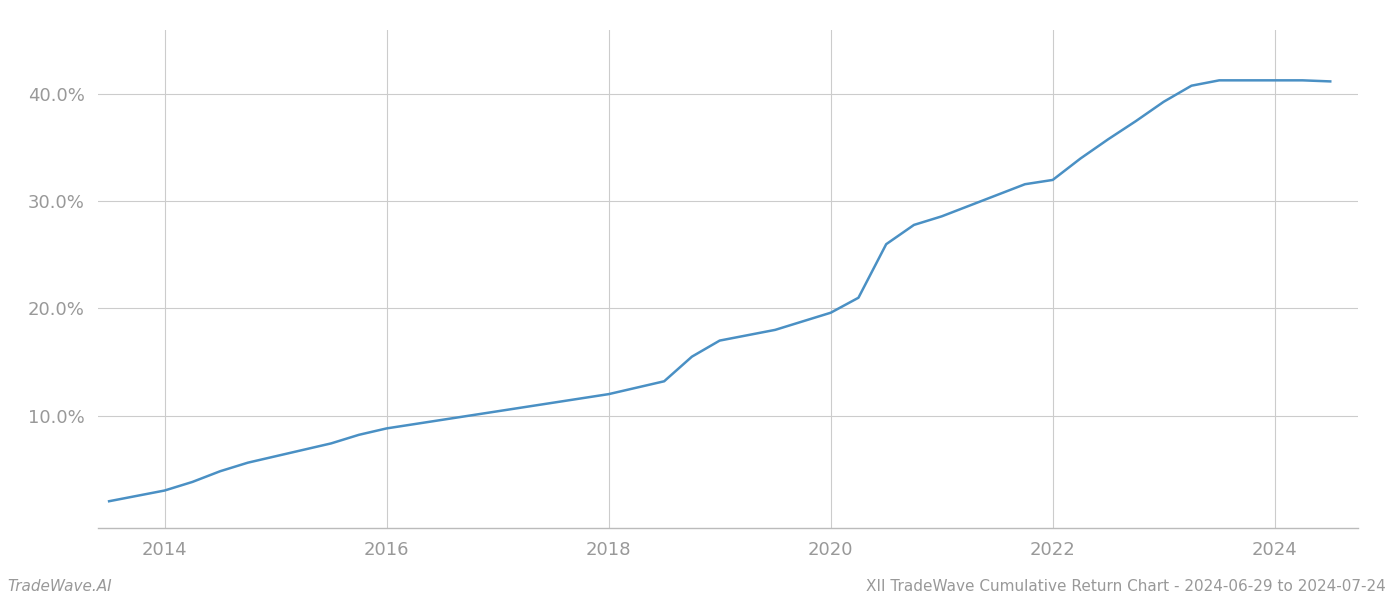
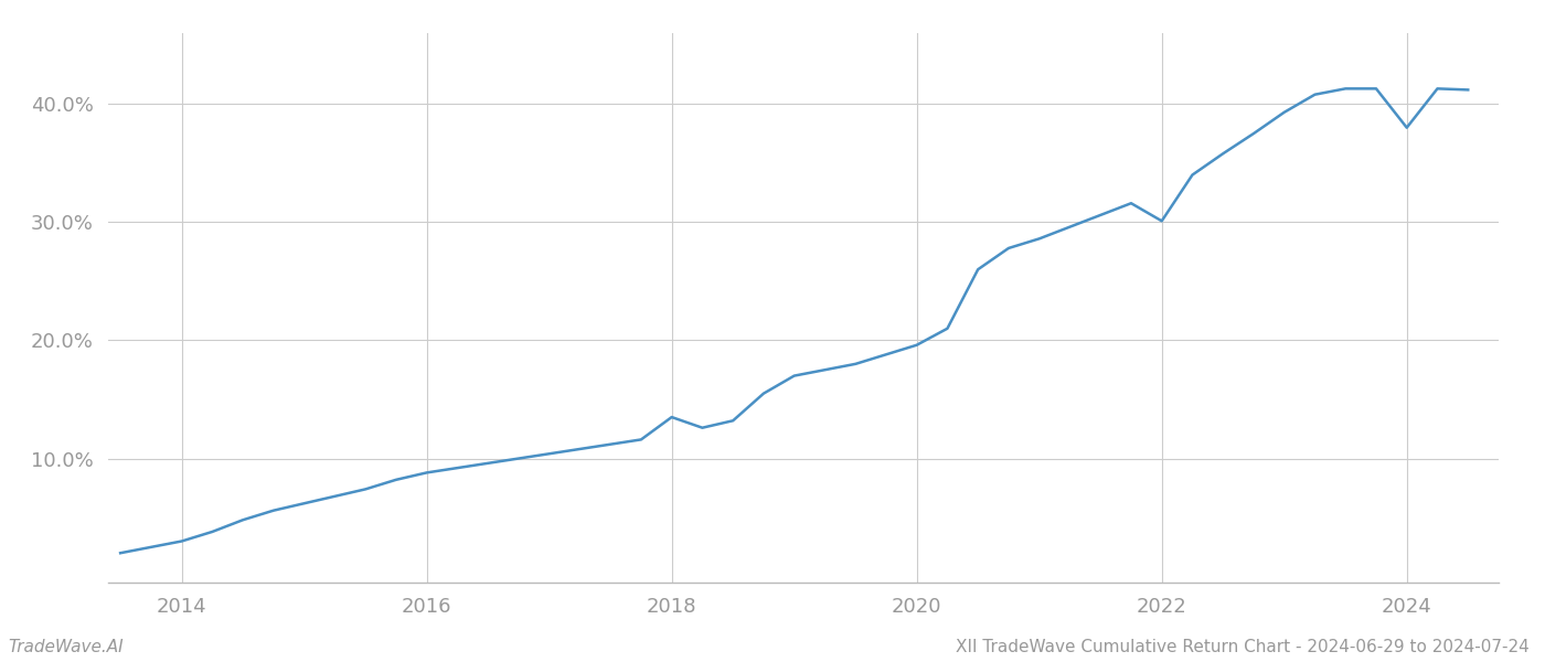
2018: 12.0% -> 13.5%
2022: 32.0% -> 30.1%
2024: 41.3% -> 38.0%
